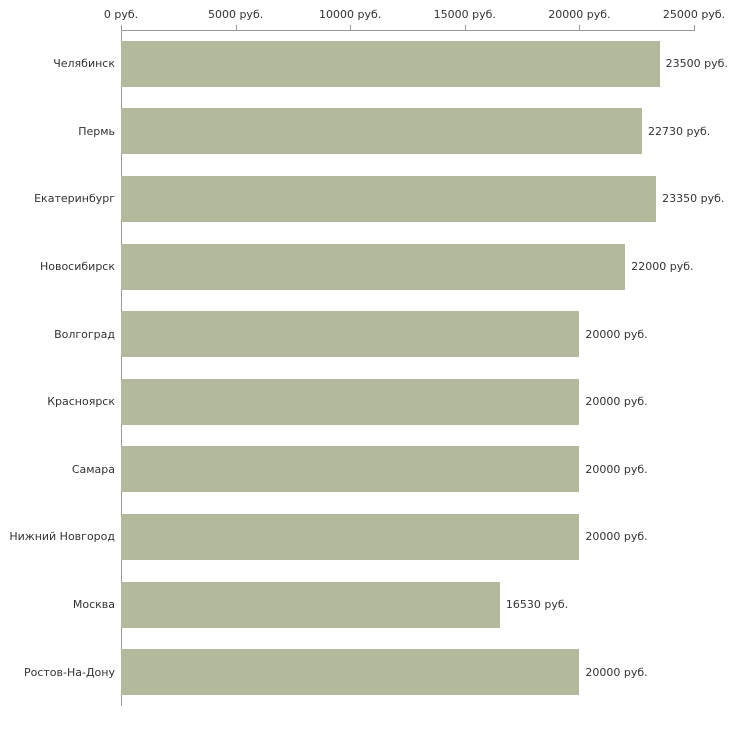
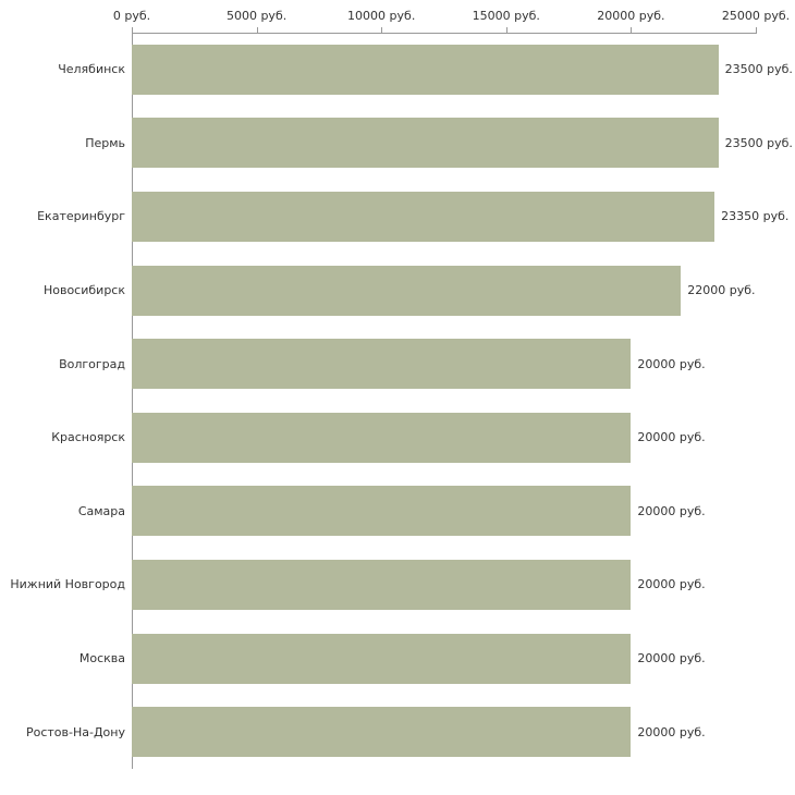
Пермь: 22730 -> 23500
Москва: 16530 -> 20000
